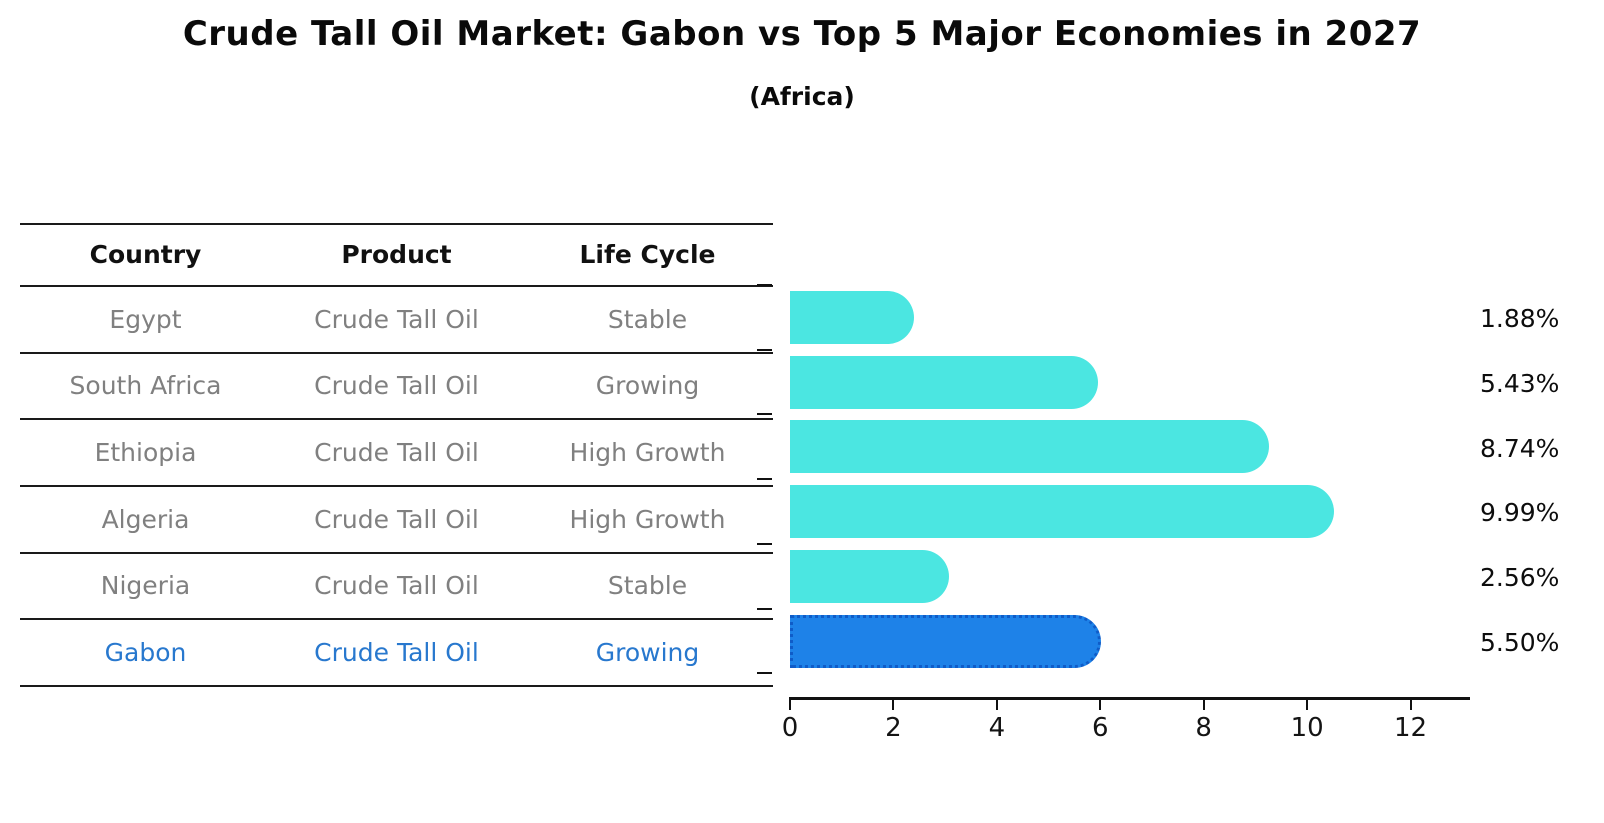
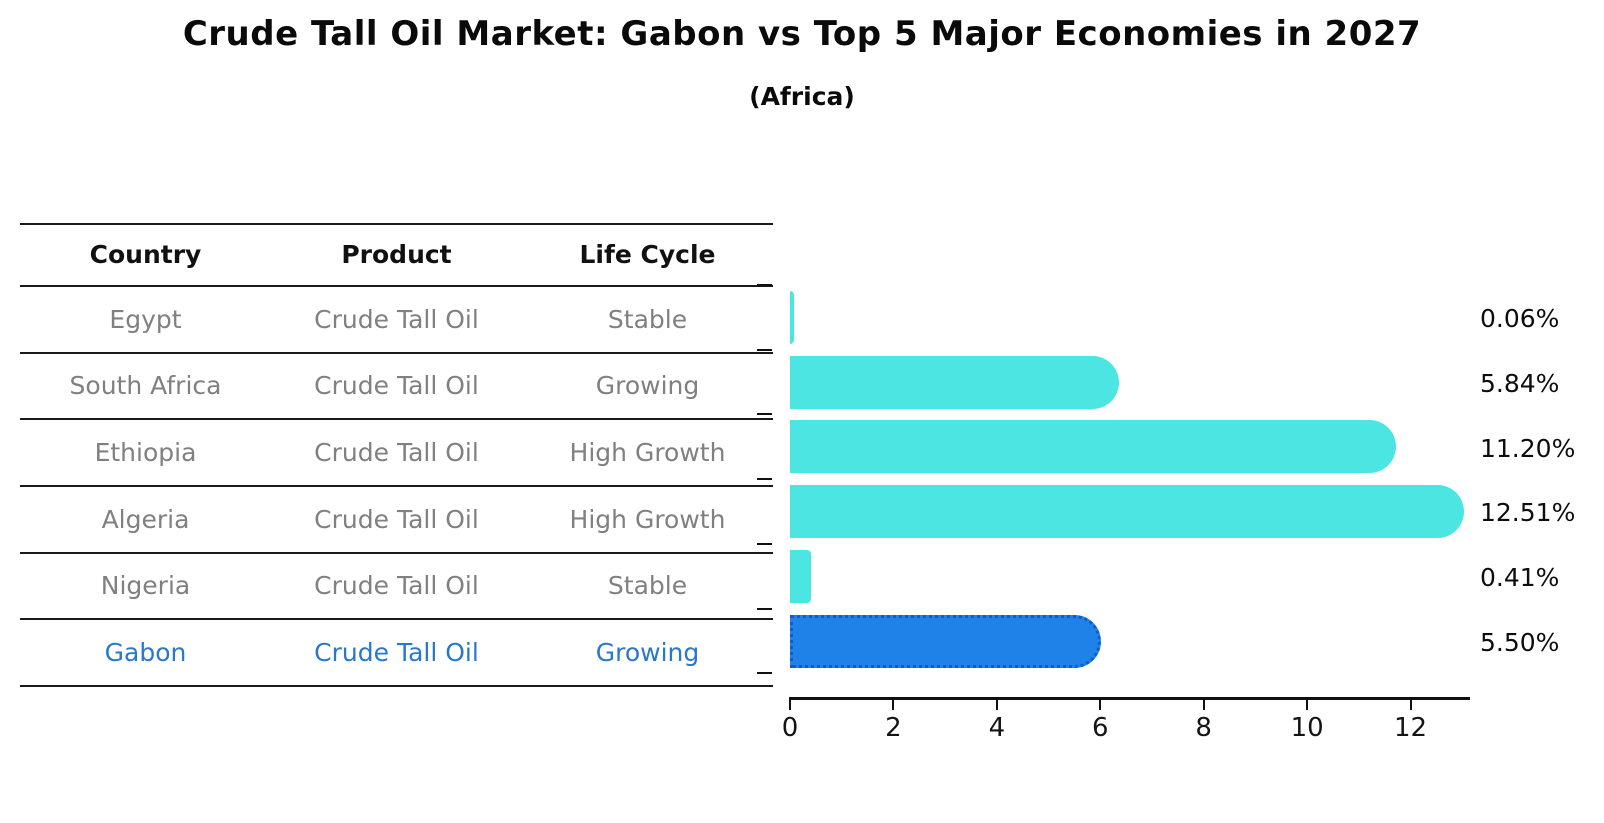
Egypt: 1.88% -> 0.06%
South Africa: 5.43% -> 5.84%
Ethiopia: 8.74% -> 11.20%
Algeria: 9.99% -> 12.51%
Nigeria: 2.56% -> 0.41%
